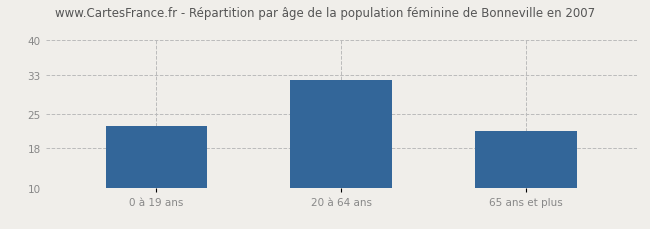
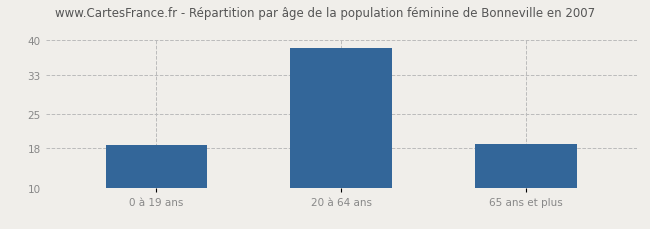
0 à 19 ans: 22.5 -> 18.6
20 à 64 ans: 32.0 -> 38.5
65 ans et plus: 21.5 -> 18.9
